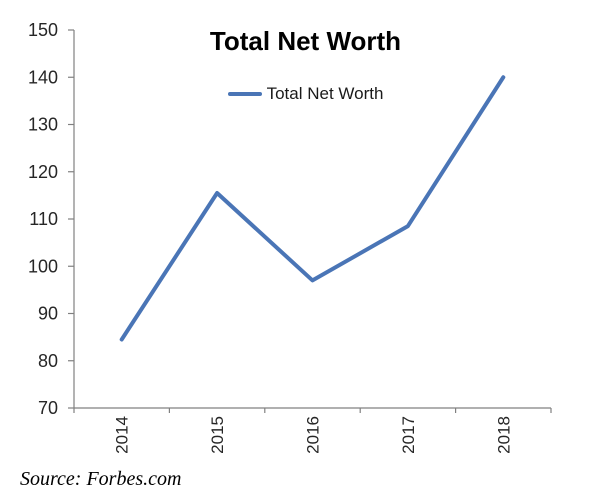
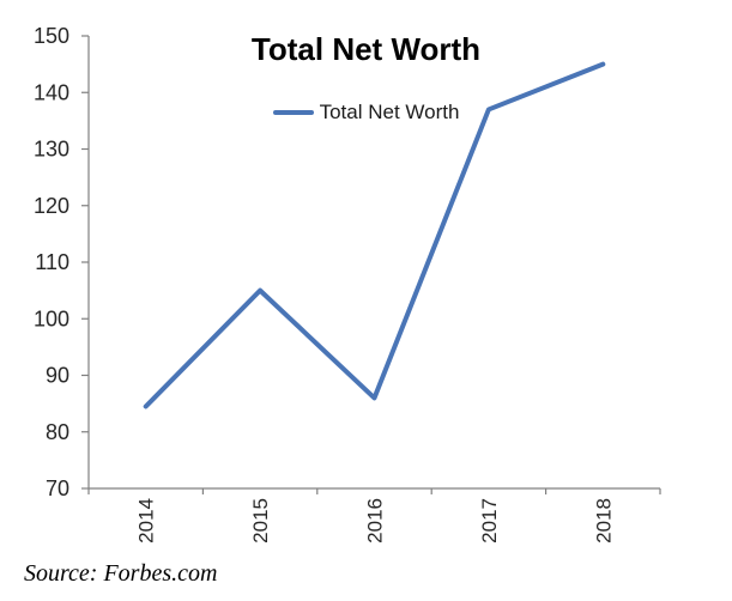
2015: 116 -> 105
2016: 97 -> 86
2017: 108 -> 137
2018: 140 -> 145
